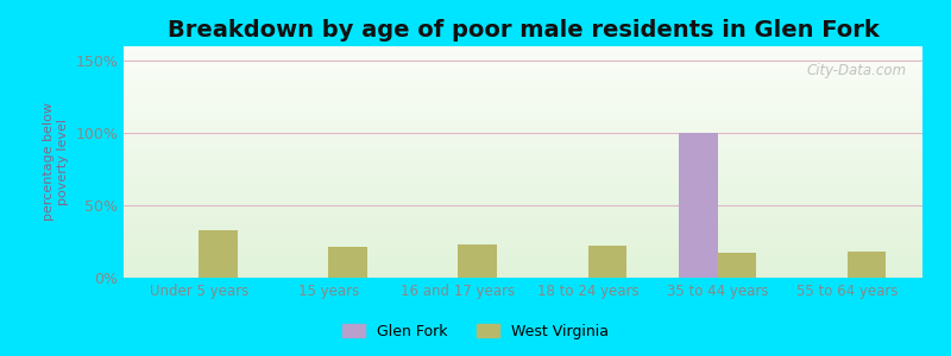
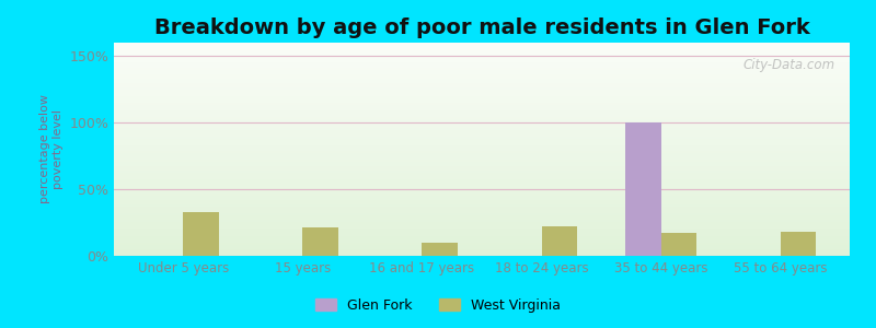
West Virginia/16 and 17 years: 23% -> 10%
